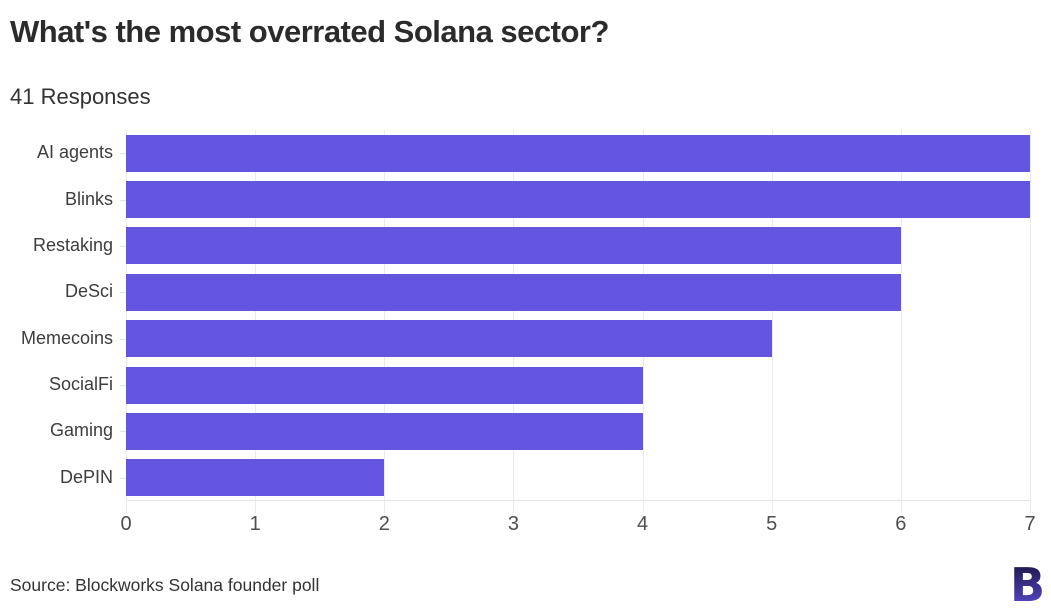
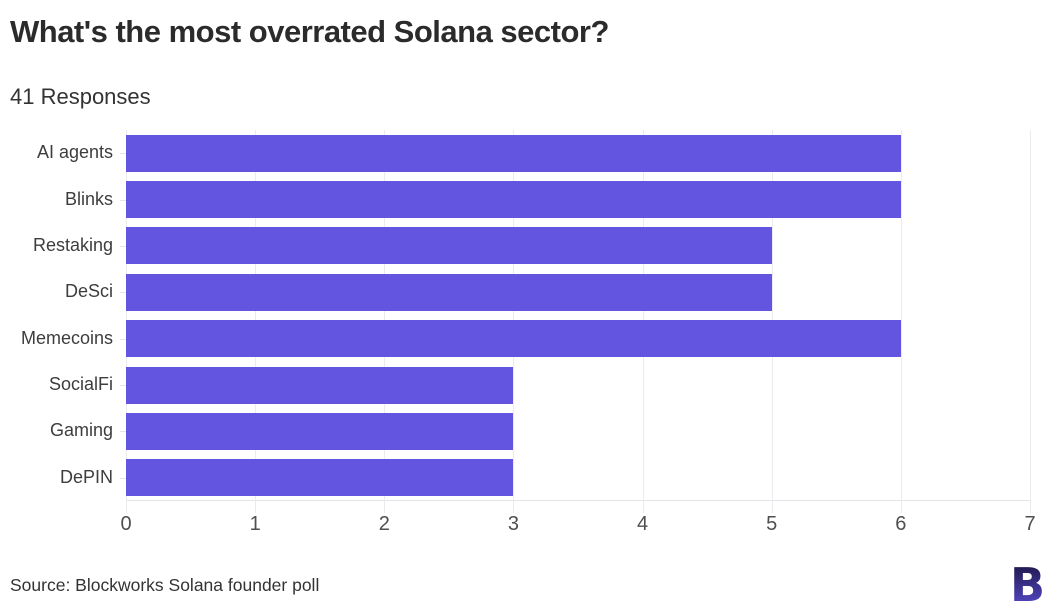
AI agents: 7 -> 6
Blinks: 7 -> 6
Restaking: 6 -> 5
DeSci: 6 -> 5
Memecoins: 5 -> 6
SocialFi: 4 -> 3
Gaming: 4 -> 3
DePIN: 2 -> 3
